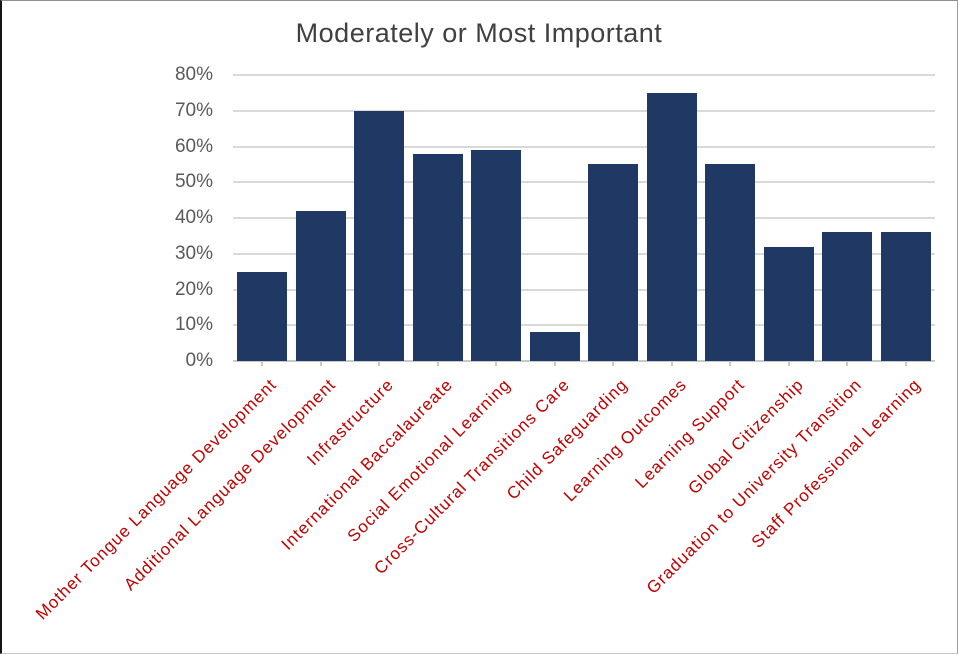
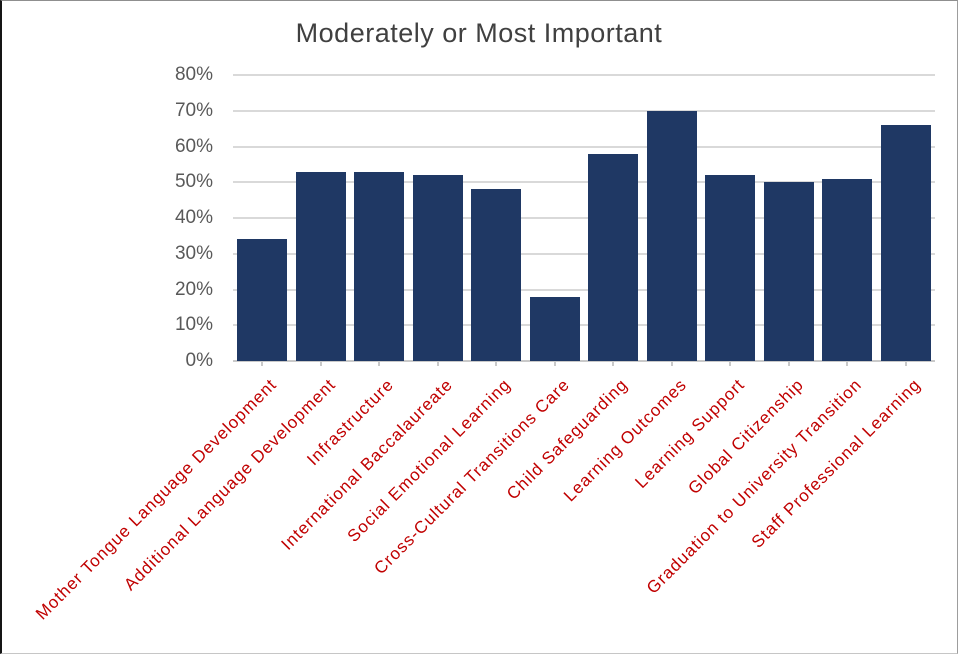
Mother Tongue Language Development: 25% -> 34%
Additional Language Development: 42% -> 53%
Infrastructure: 70% -> 53%
International Baccalaureate: 58% -> 52%
Social Emotional Learning: 59% -> 48%
Cross-Cultural Transitions Care: 8% -> 18%
Child Safeguarding: 55% -> 58%
Learning Outcomes: 75% -> 70%
Learning Support: 55% -> 52%
Global Citizenship: 32% -> 50%
Graduation to University Transition: 36% -> 51%
Staff Professional Learning: 36% -> 66%
